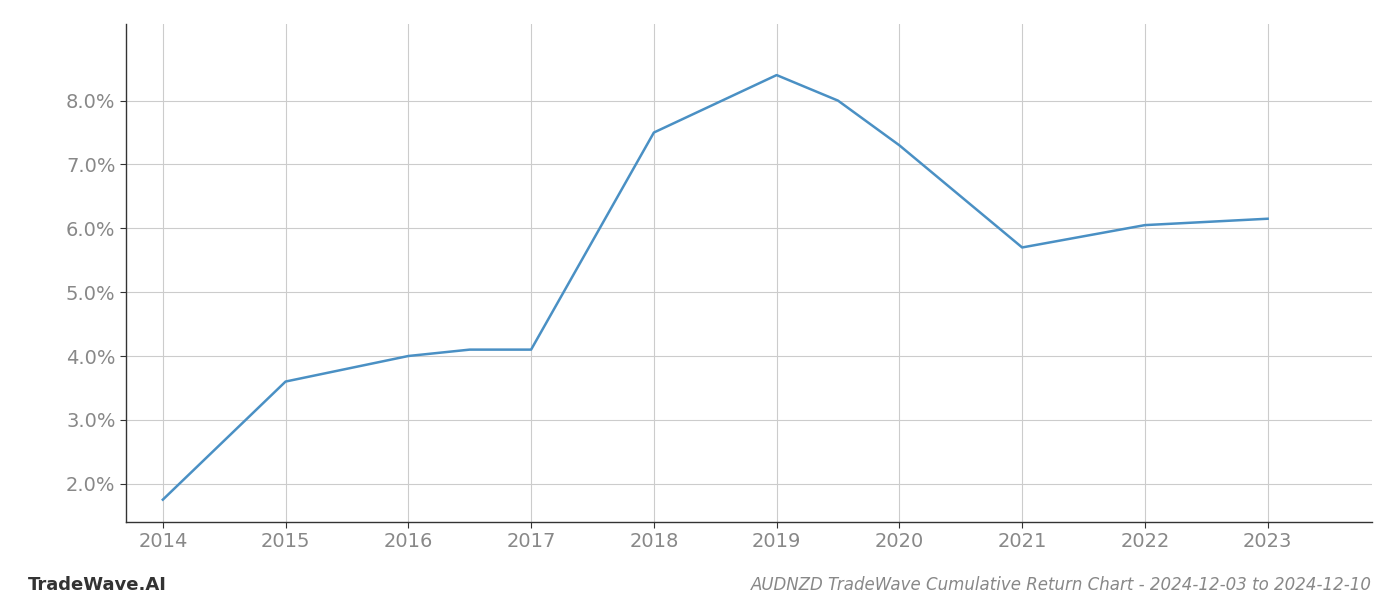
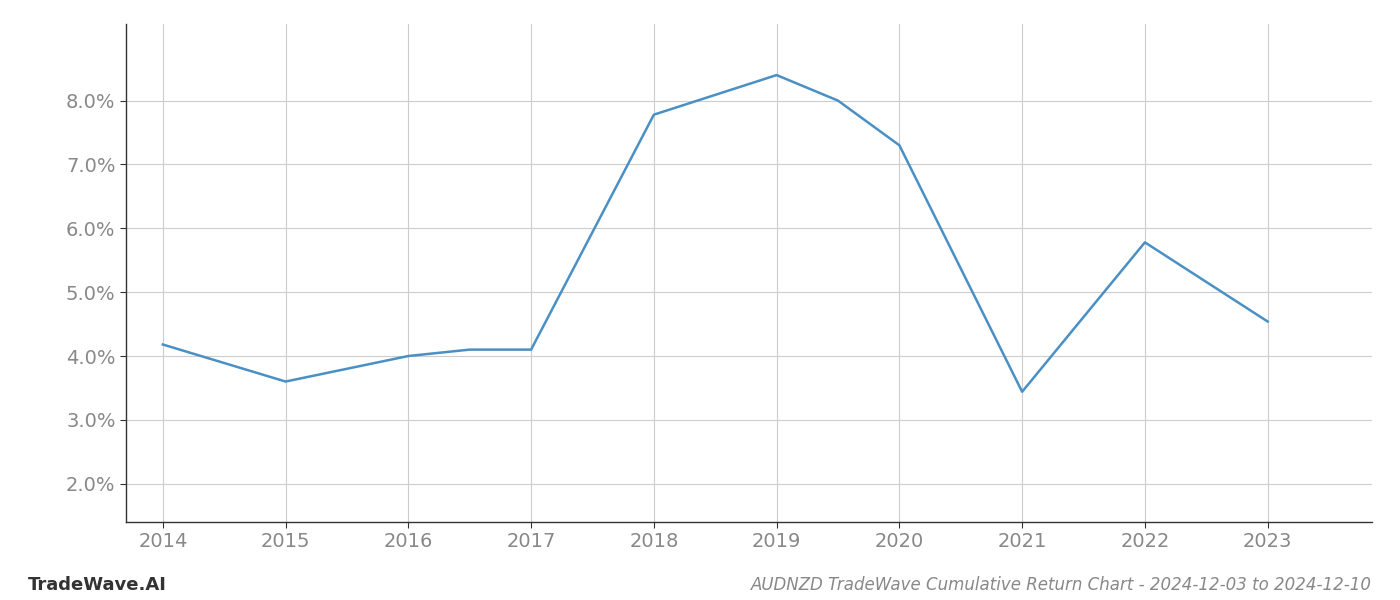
2014: 1.75% -> 4.18%
2018: 7.50% -> 7.78%
2021: 5.70% -> 3.44%
2022: 6.05% -> 5.78%
2023: 6.15% -> 4.54%
